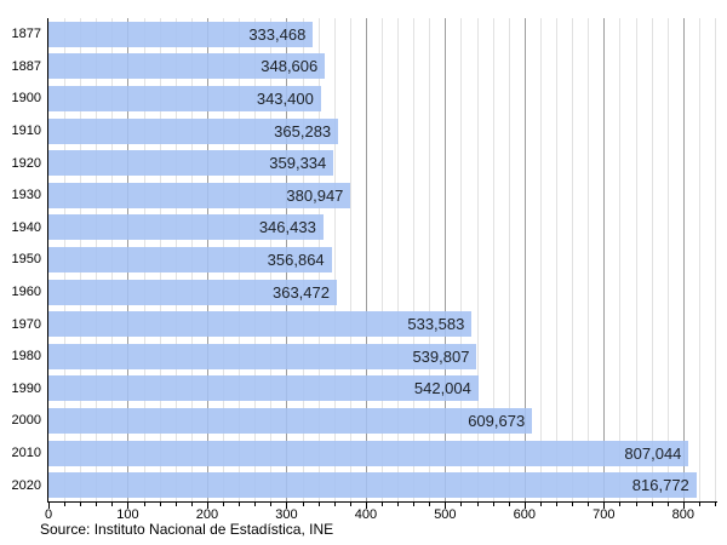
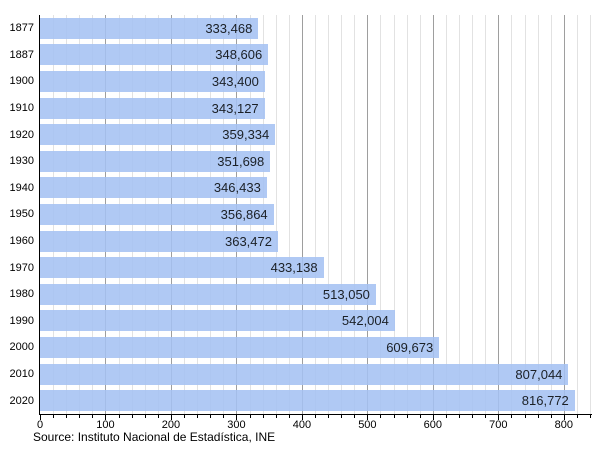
1910: 365,283 -> 343,127
1930: 380,947 -> 351,698
1970: 533,583 -> 433,138
1980: 539,807 -> 513,050
